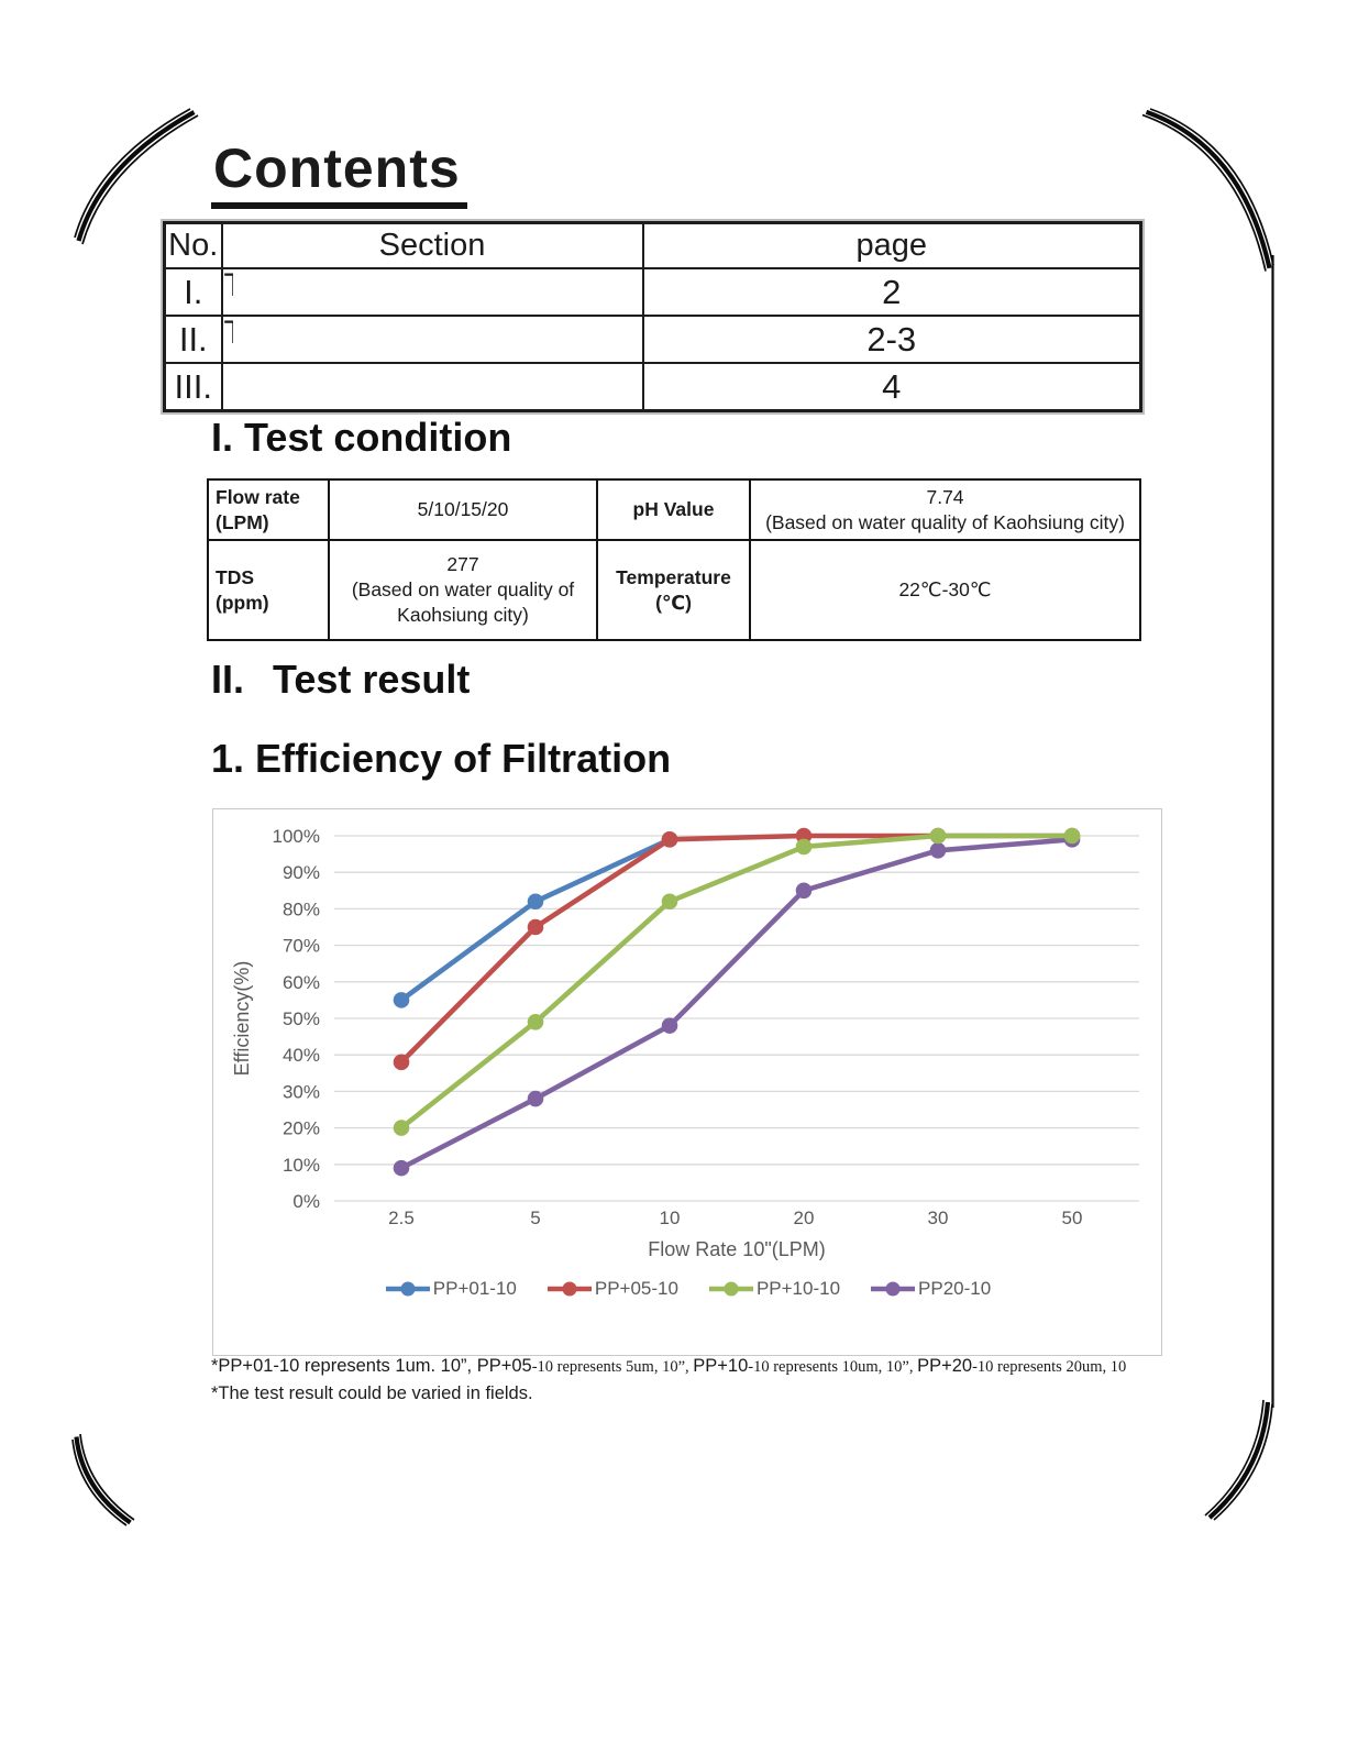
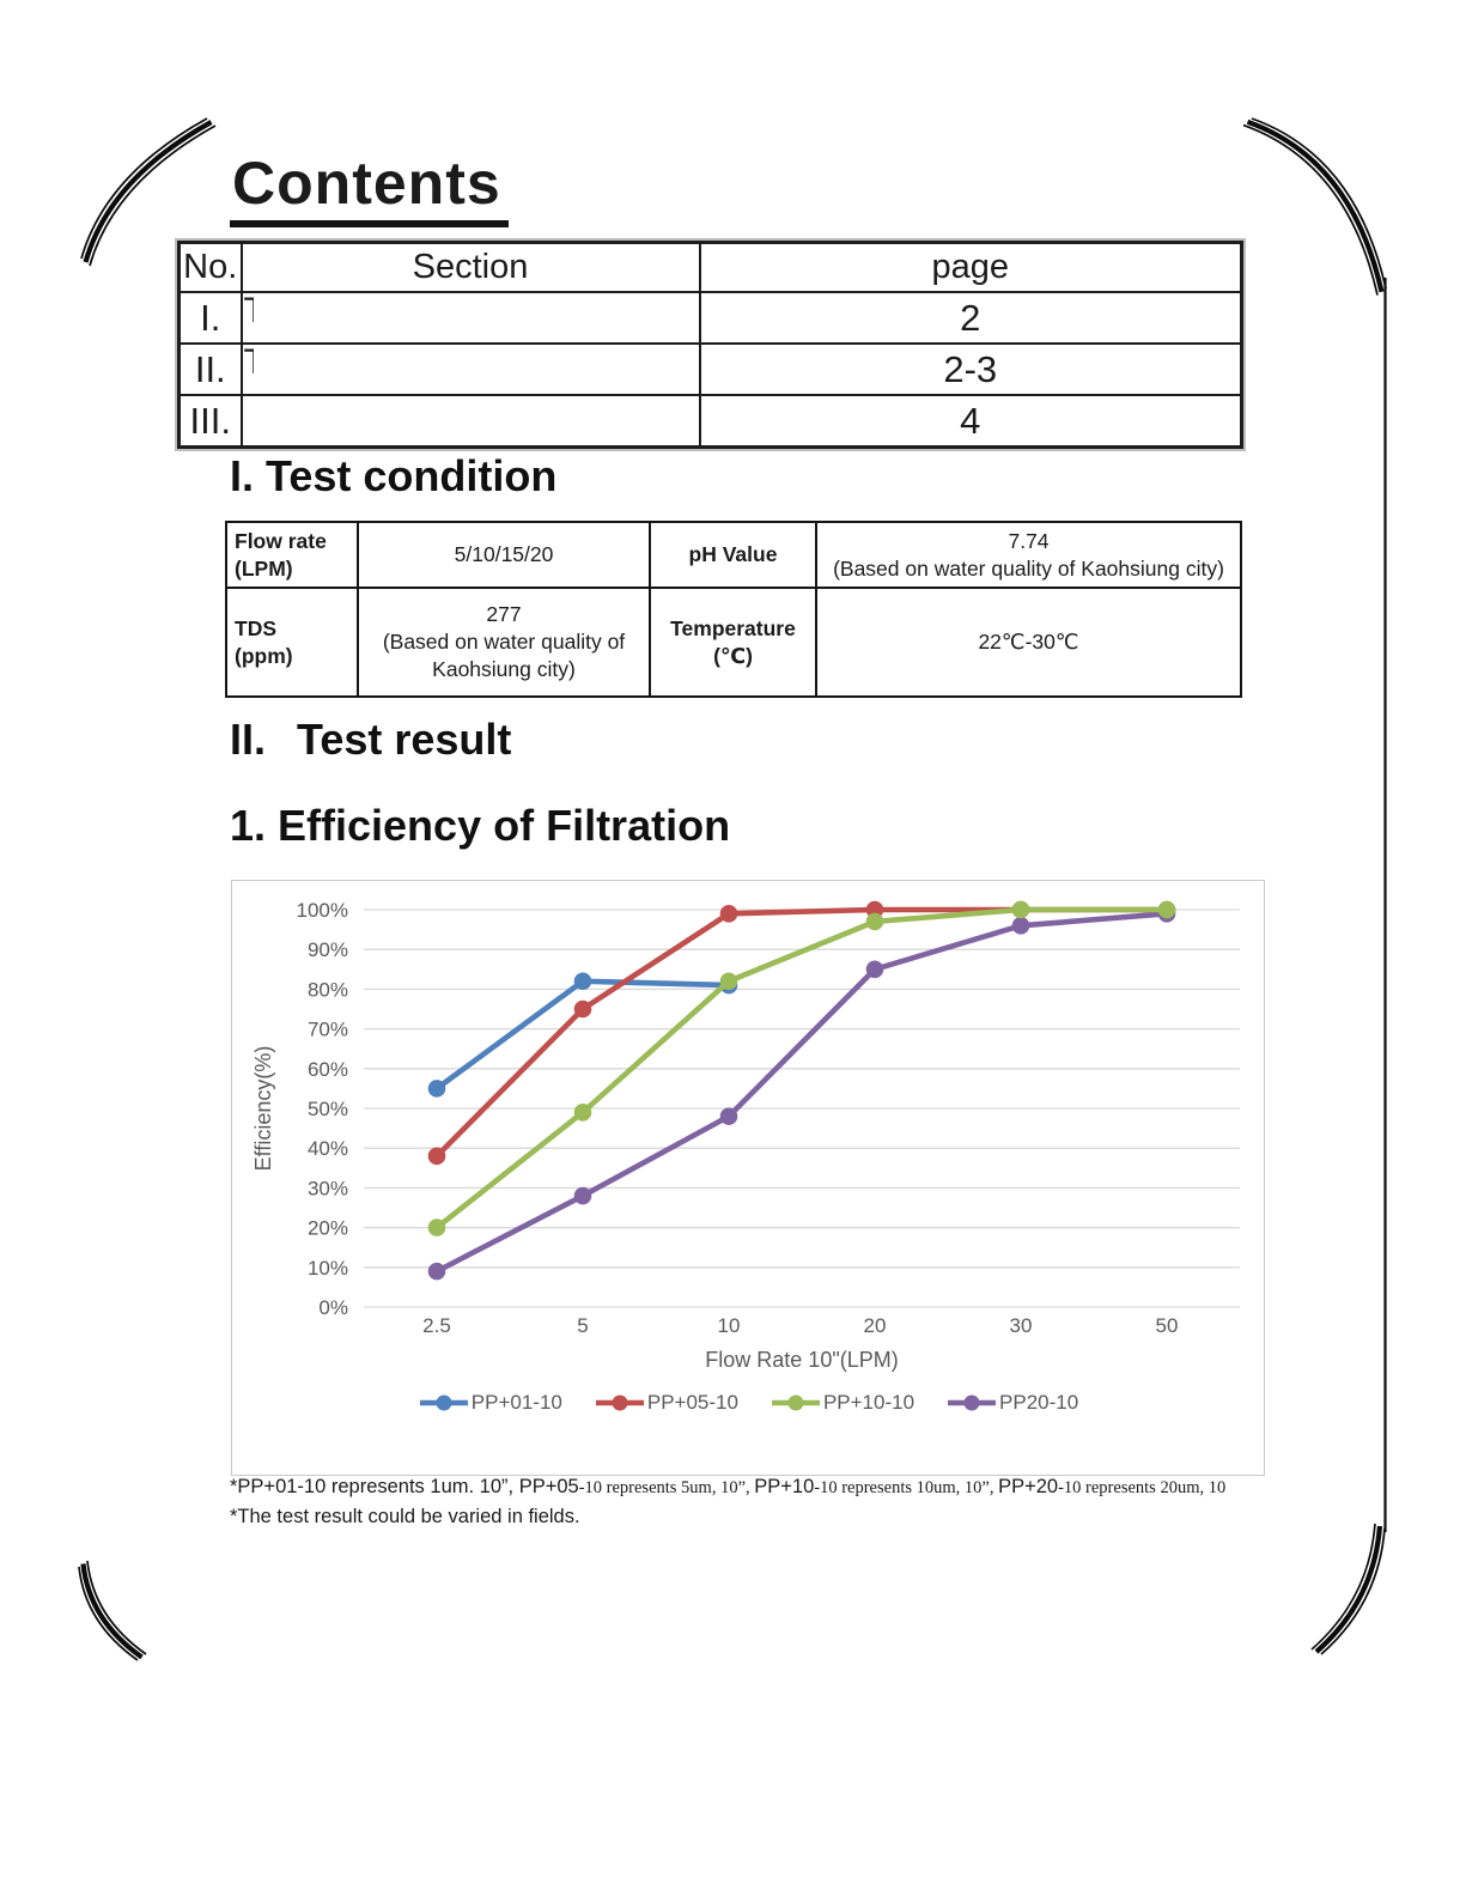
PP+01-10/10: 99% -> 81%
